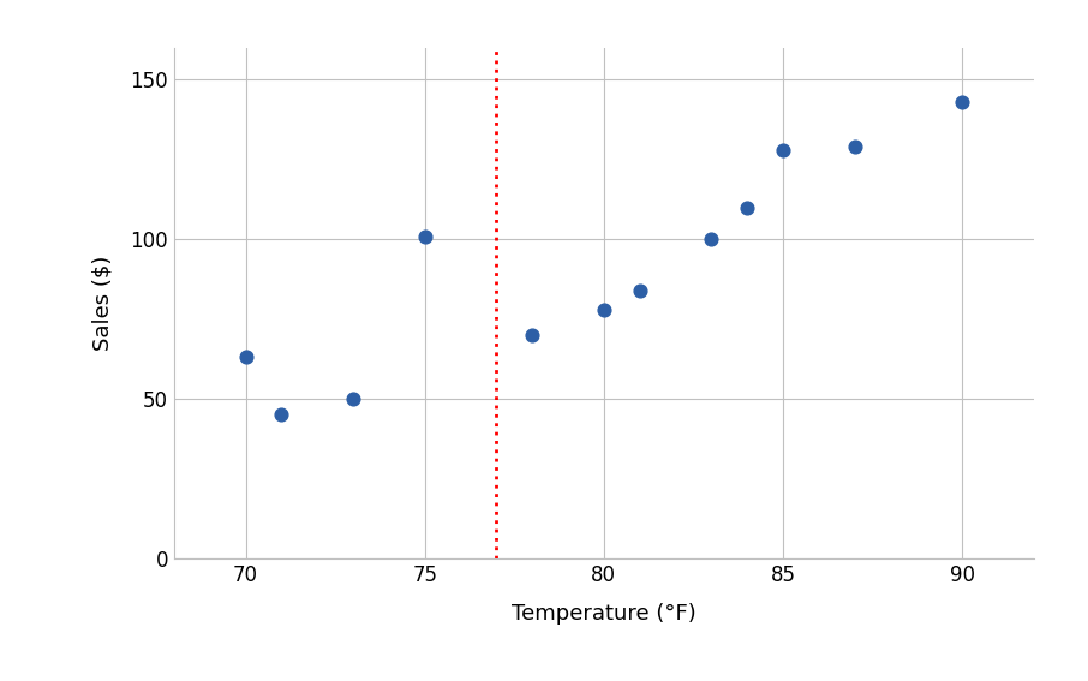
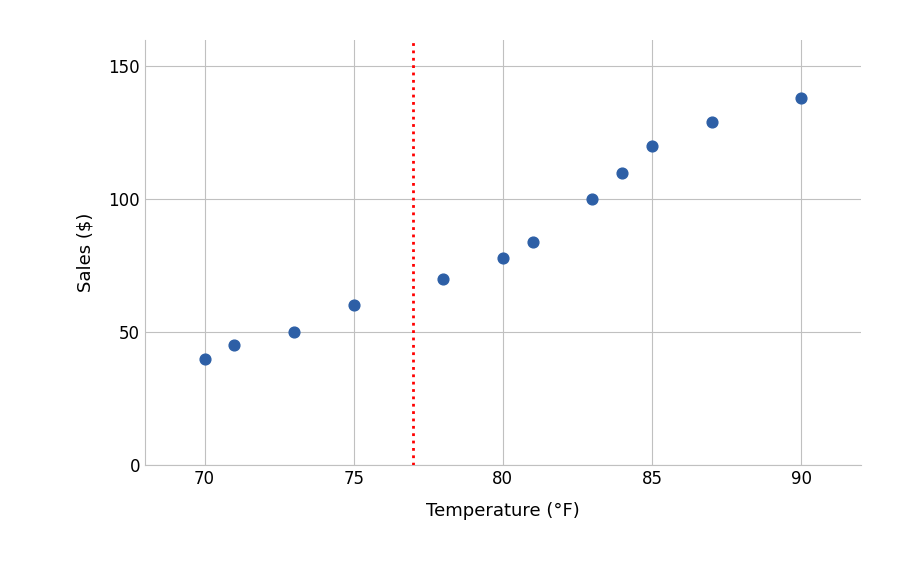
70: 63 -> 40
75: 101 -> 60
85: 128 -> 120
90: 143 -> 138
